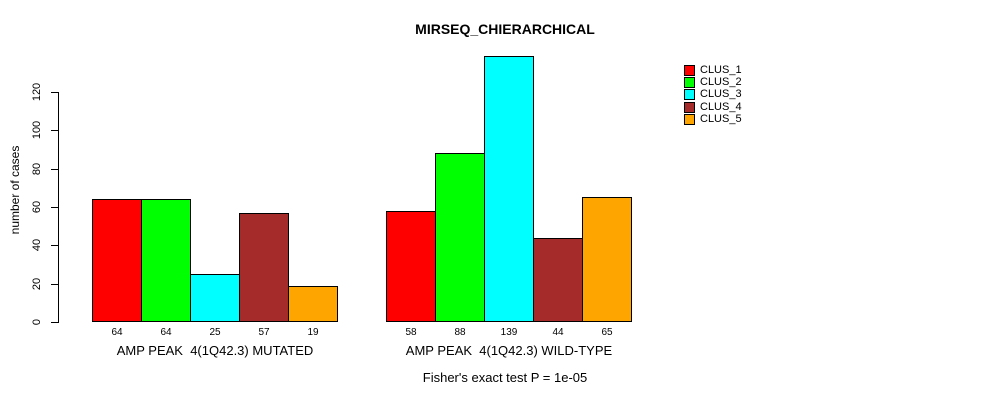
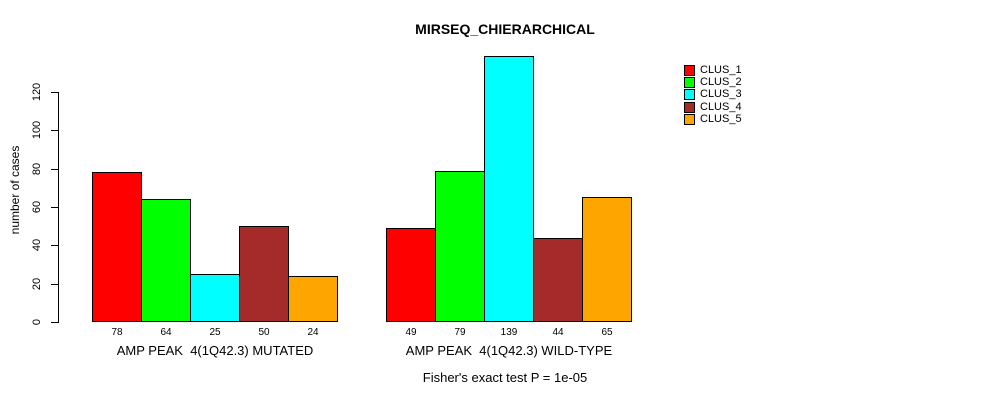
CLUS_1/AMP PEAK 4(1Q42.3) MUTATED: 64 -> 78
CLUS_4/AMP PEAK 4(1Q42.3) MUTATED: 57 -> 50
CLUS_5/AMP PEAK 4(1Q42.3) MUTATED: 19 -> 24
CLUS_1/AMP PEAK 4(1Q42.3) WILD-TYPE: 58 -> 49
CLUS_2/AMP PEAK 4(1Q42.3) WILD-TYPE: 88 -> 79
